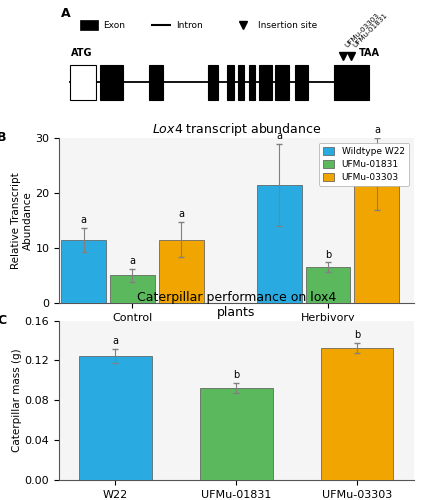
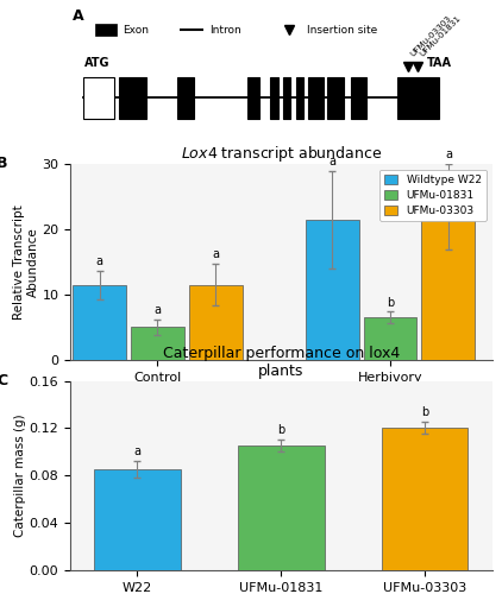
Caterpillar performance on lox4 plants/W22: 0.124 -> 0.085
Caterpillar performance on lox4 plants/UFMu-01831: 0.092 -> 0.105
Caterpillar performance on lox4 plants/UFMu-03303: 0.132 -> 0.120
